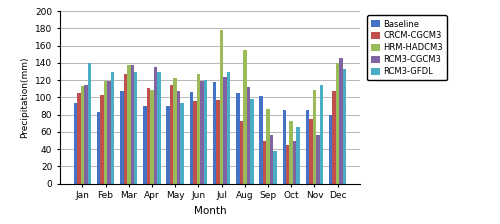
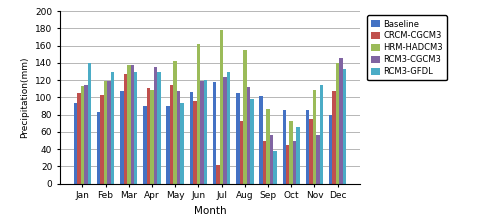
HRM-HADCM3/May: 122 -> 142
HRM-HADCM3/Jun: 127 -> 162
CRCM-CGCM3/Jul: 97 -> 22
